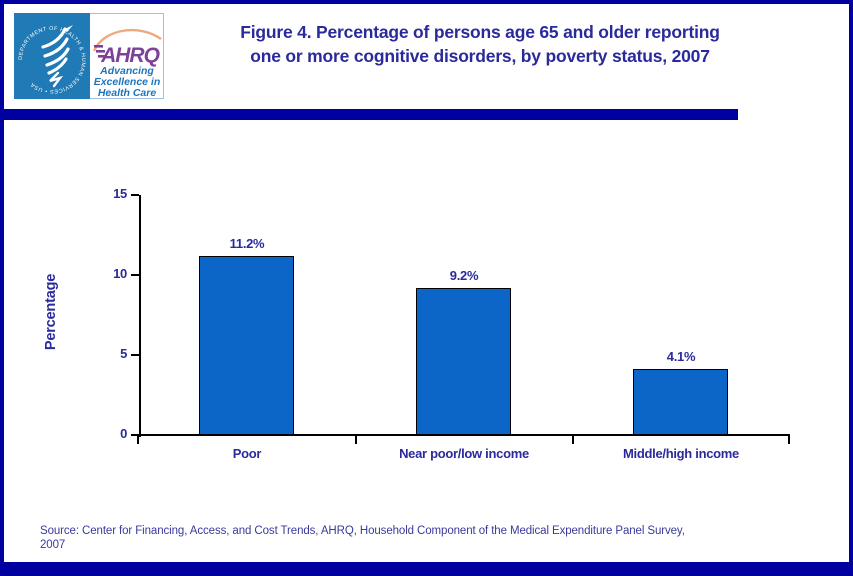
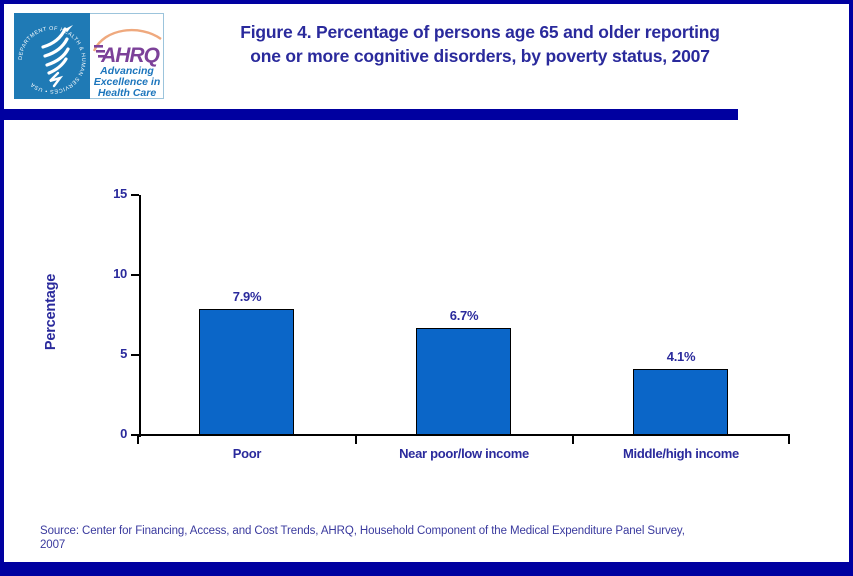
Poor: 11.2% -> 7.9%
Near poor/low income: 9.2% -> 6.7%
